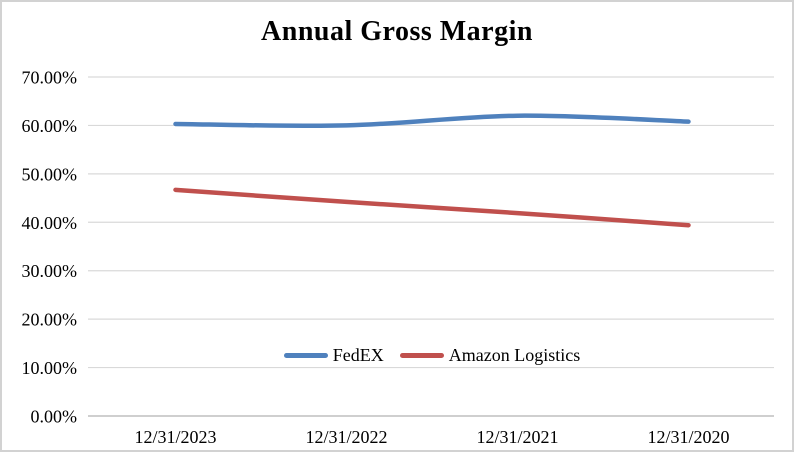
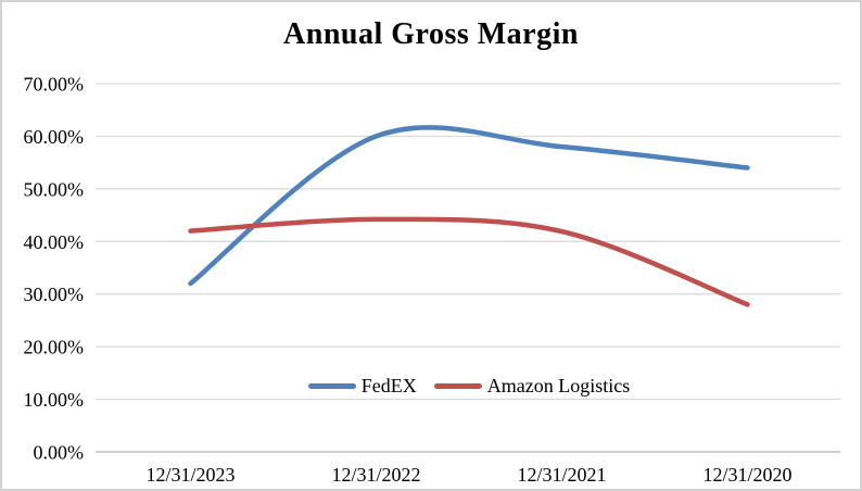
FedEX/12/31/2023: 60% -> 32%
Amazon Logistics/12/31/2023: 47% -> 42%
FedEX/12/31/2021: 62% -> 58%
FedEX/12/31/2020: 61% -> 54%
Amazon Logistics/12/31/2020: 39% -> 28%
